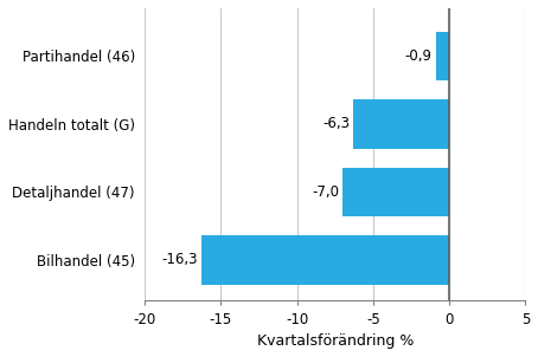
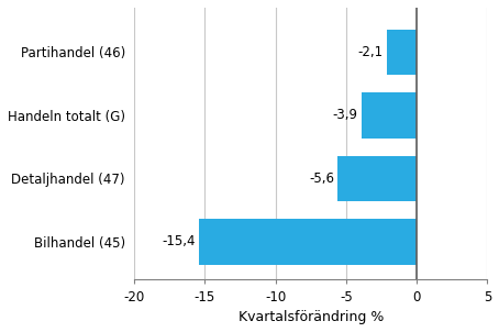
Partihandel (46): -0,9 -> -2,1
Handeln totalt (G): -6,3 -> -3,9
Detaljhandel (47): -7,0 -> -5,6
Bilhandel (45): -16,3 -> -15,4
